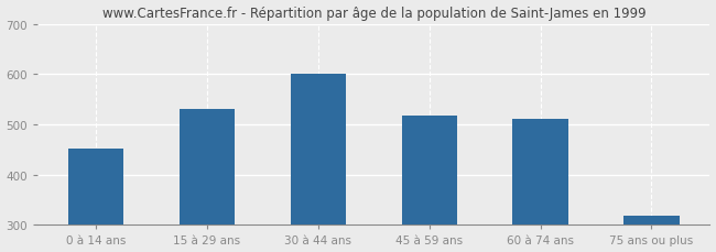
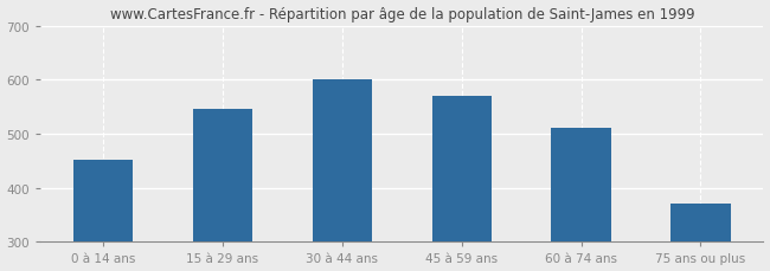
15 à 29 ans: 530 -> 545
45 à 59 ans: 518 -> 570
75 ans ou plus: 318 -> 370
